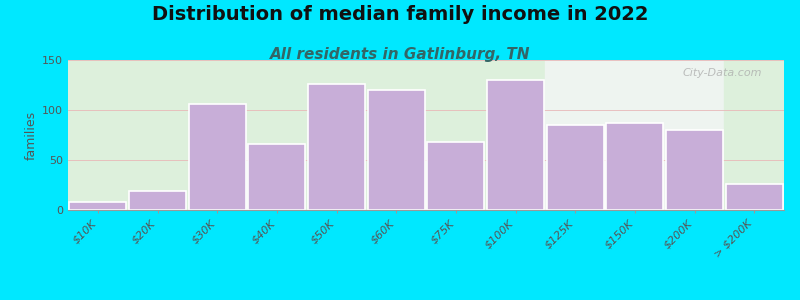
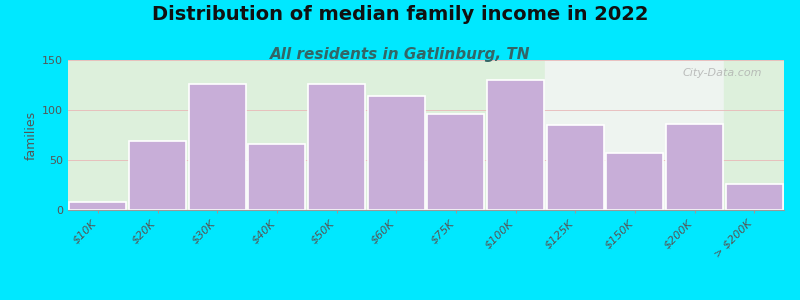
$20K: 19 -> 69
$30K: 106 -> 126
$60K: 120 -> 114
$75K: 68 -> 96
$150K: 87 -> 57
$200K: 80 -> 86
